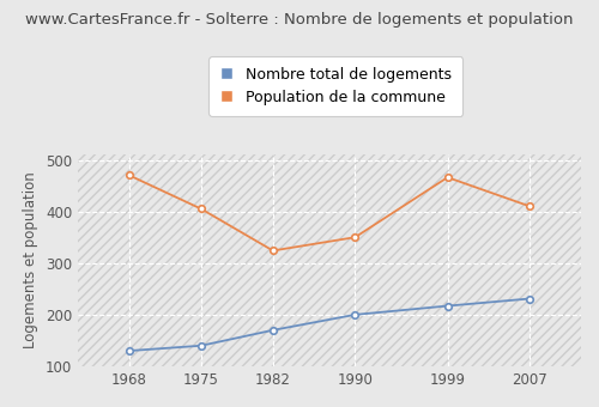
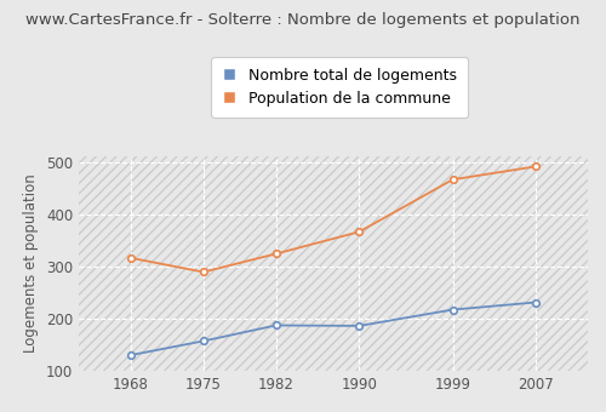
Population de la commune/1968: 470 -> 316
Nombre total de logements/1975: 140 -> 157
Population de la commune/1975: 405 -> 289
Nombre total de logements/1982: 170 -> 187
Nombre total de logements/1990: 200 -> 186
Population de la commune/1990: 350 -> 366
Population de la commune/2007: 410 -> 491
